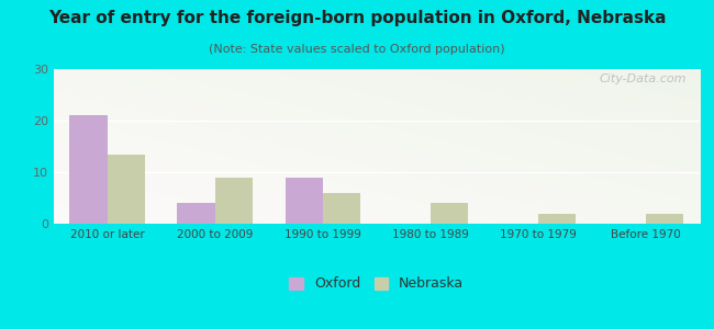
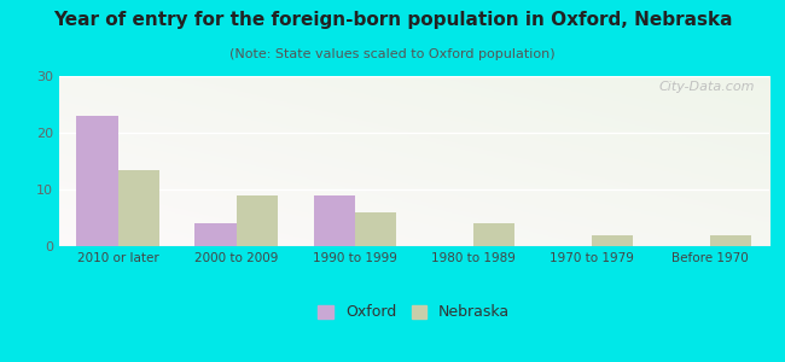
Oxford/2010 or later: 21 -> 23
